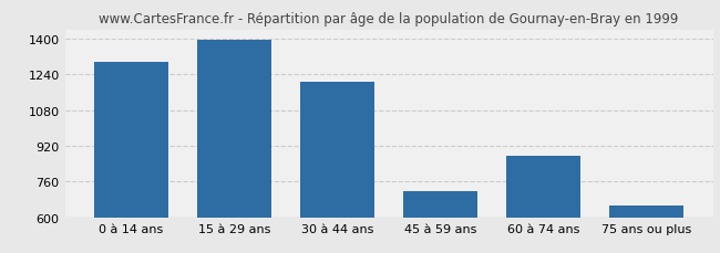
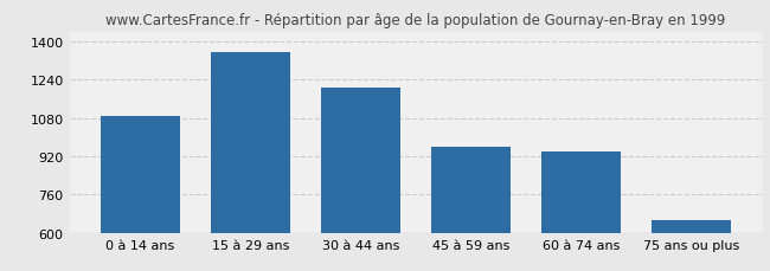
0 à 14 ans: 1295 -> 1090
15 à 29 ans: 1395 -> 1355
45 à 59 ans: 715 -> 960
60 à 74 ans: 875 -> 940
